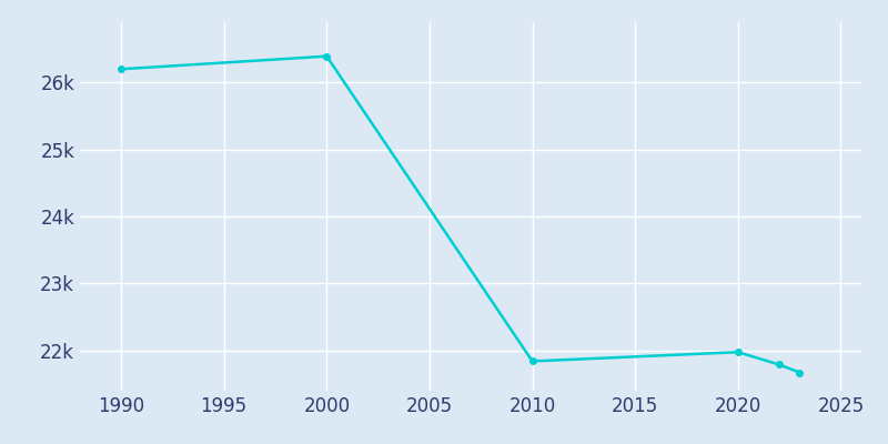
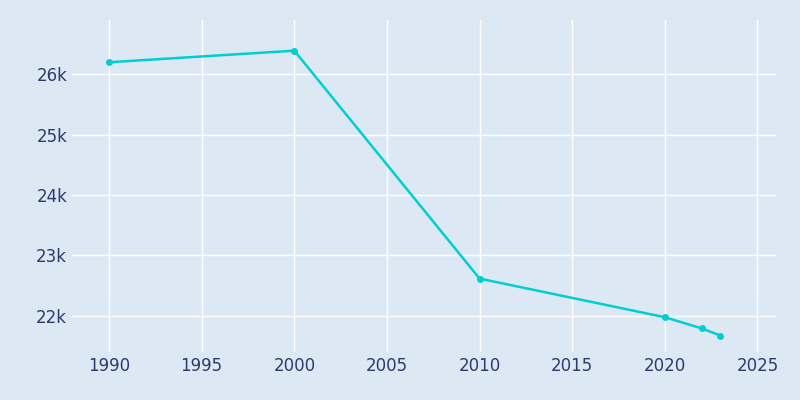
2010: 21.84k -> 22.62k
